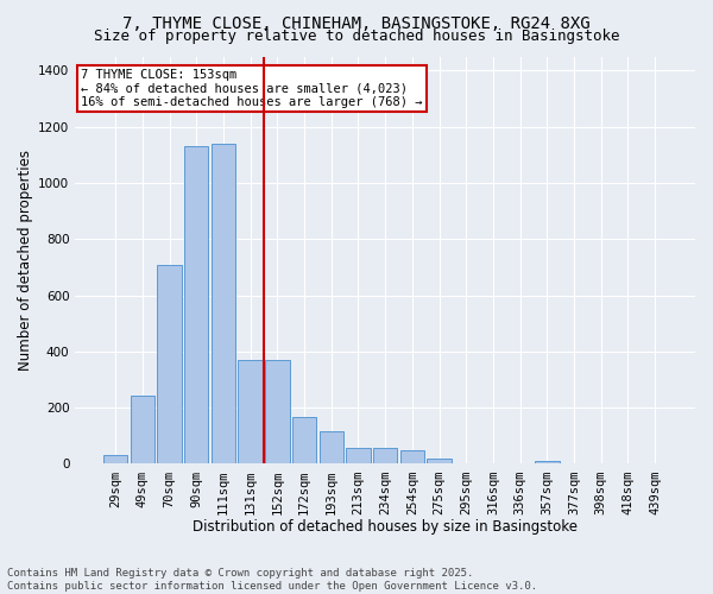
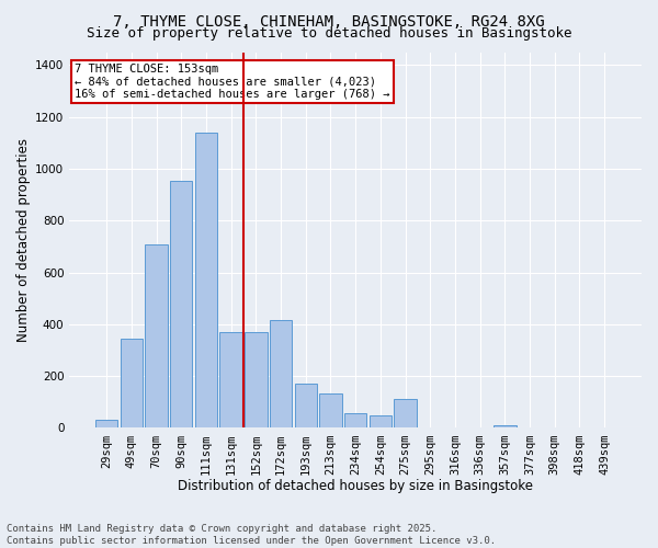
49sqm: 245 -> 345
90sqm: 1130 -> 955
172sqm: 165 -> 415
193sqm: 115 -> 170
213sqm: 55 -> 135
275sqm: 20 -> 110
